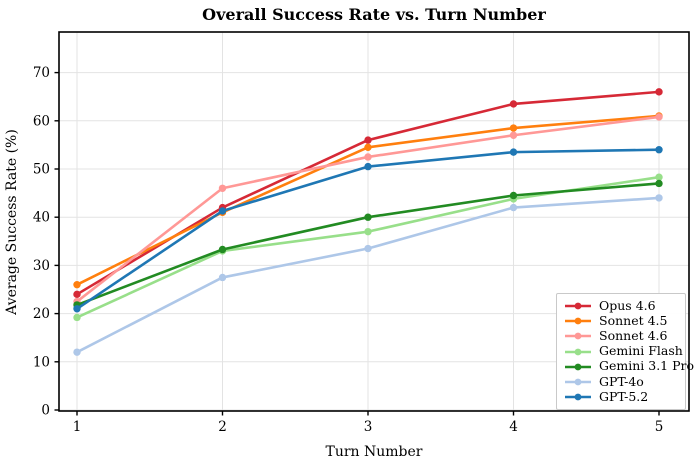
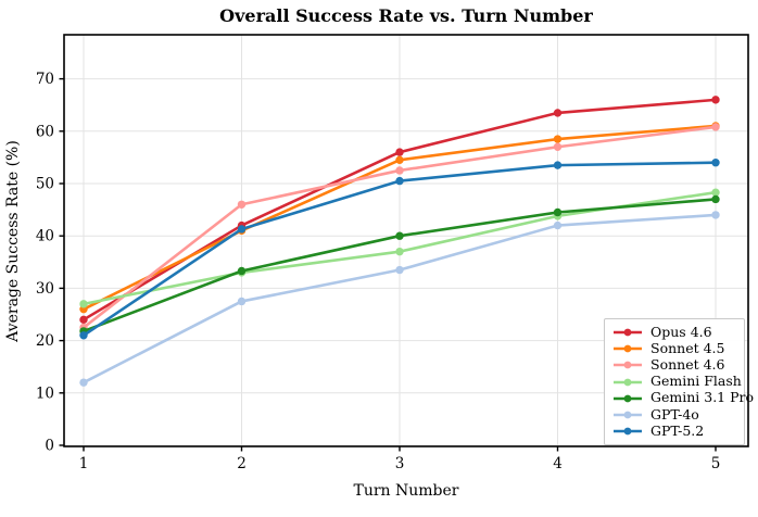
Gemini Flash/1: 19 -> 27
